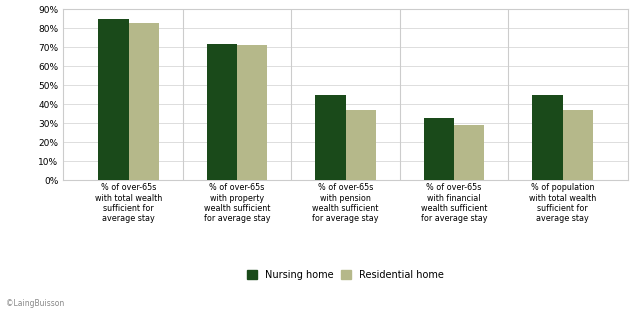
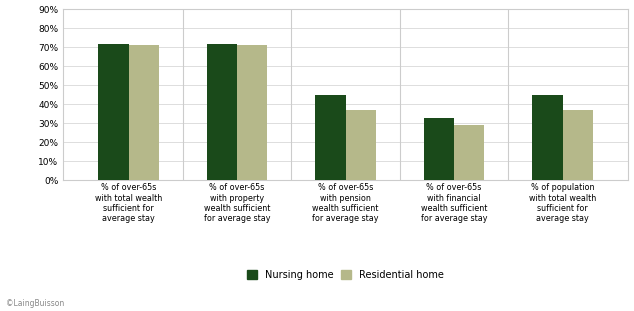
Nursing home/% of over-65s with total wealth sufficient for average stay: 85% -> 72%
Residential home/% of over-65s with total wealth sufficient for average stay: 83% -> 71%
